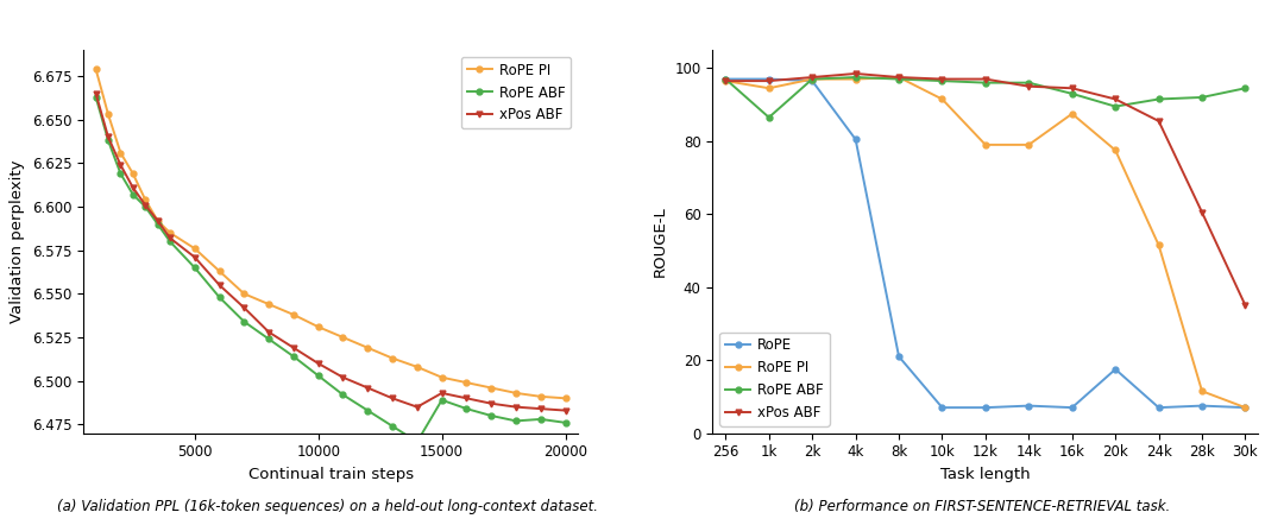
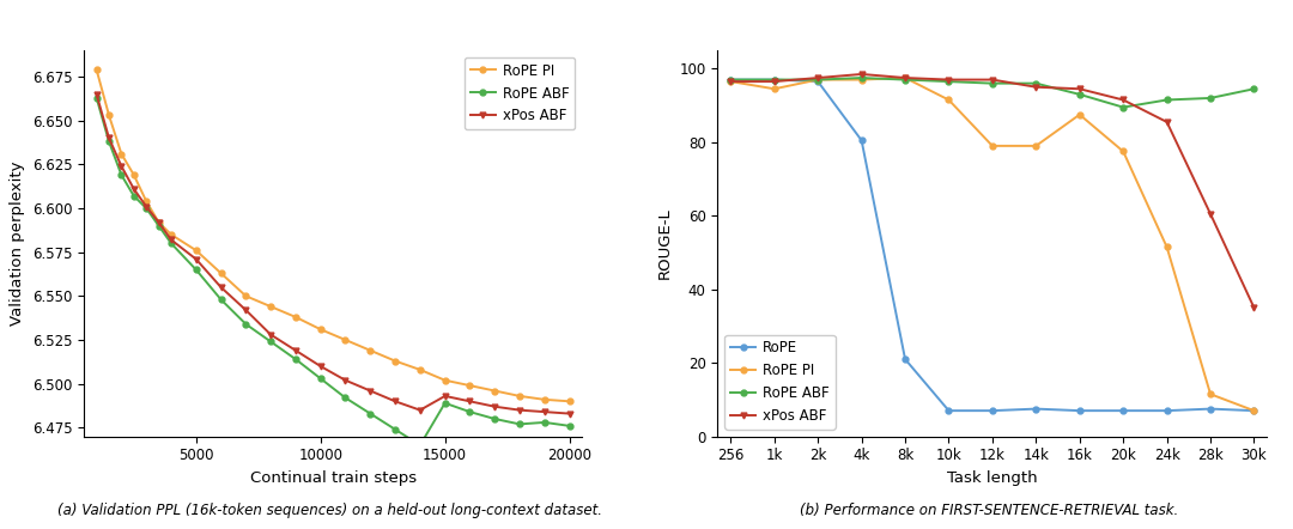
RoPE ABF/1k: 86.5 -> 97.0
RoPE/20k: 17.5 -> 7.0
